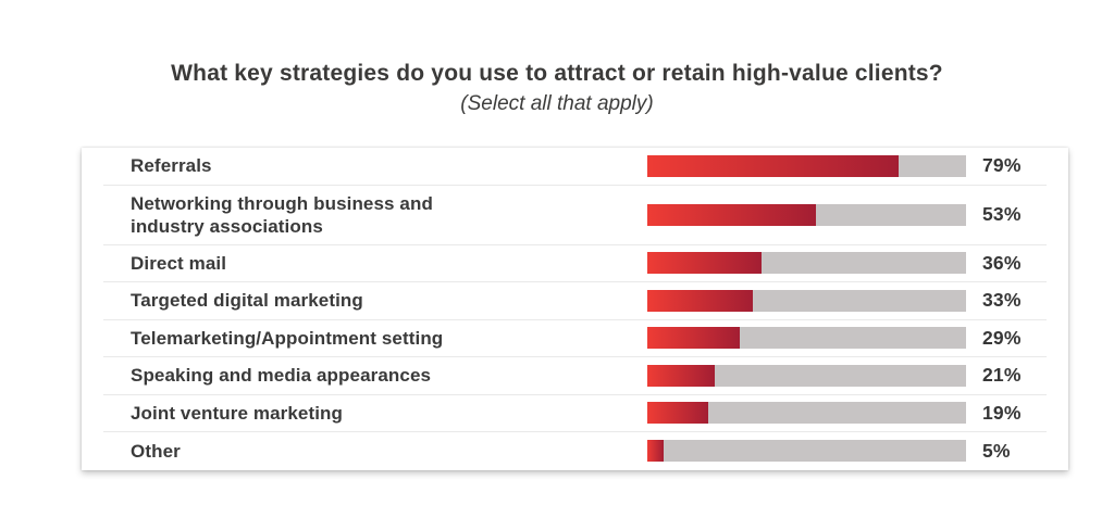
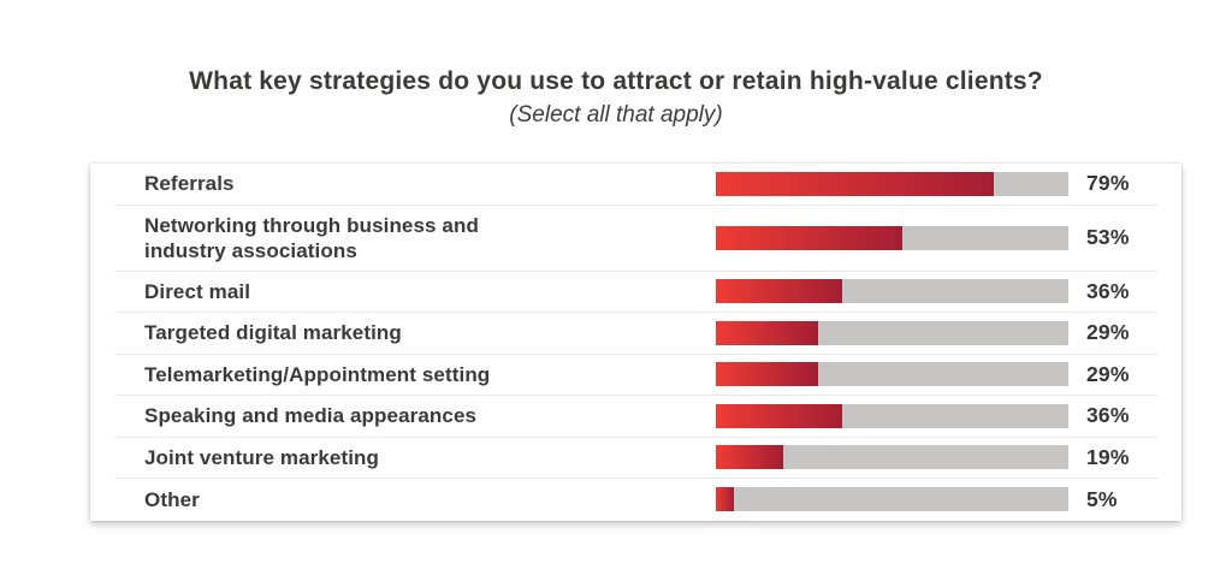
Targeted digital marketing: 33% -> 29%
Speaking and media appearances: 21% -> 36%
